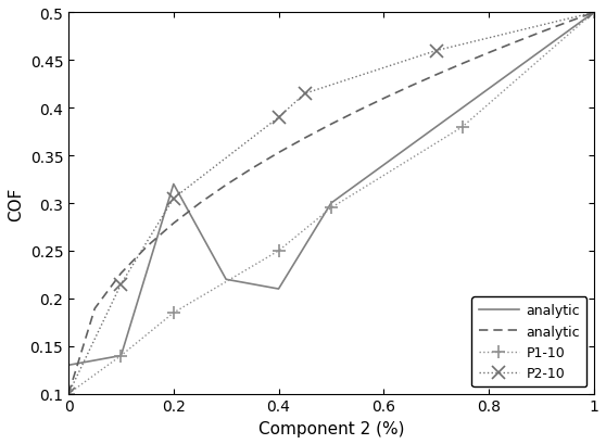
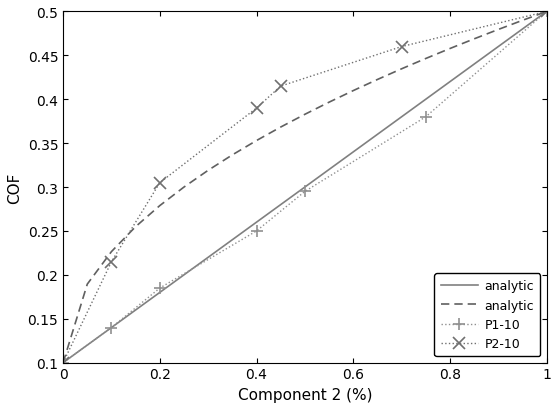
analytic/0: 0.13 -> 0.10
analytic/0.2: 0.32 -> 0.18
analytic/0.4: 0.21 -> 0.26
